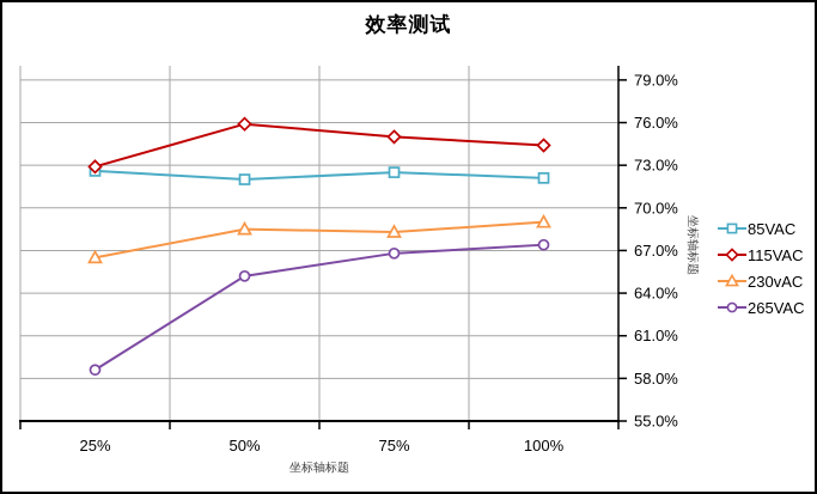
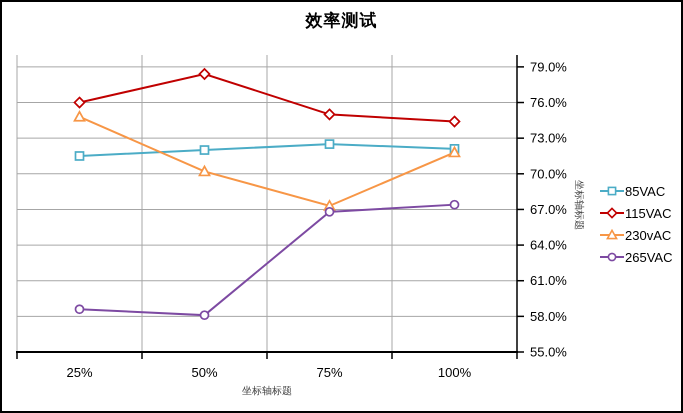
85VAC/25%: 72.6% -> 71.5%
115VAC/25%: 72.9% -> 76.0%
230vAC/25%: 66.5% -> 74.8%
115VAC/50%: 75.9% -> 78.4%
230vAC/50%: 68.5% -> 70.2%
265VAC/50%: 65.2% -> 58.1%
230vAC/75%: 68.3% -> 67.3%
230vAC/100%: 69.0% -> 71.8%
